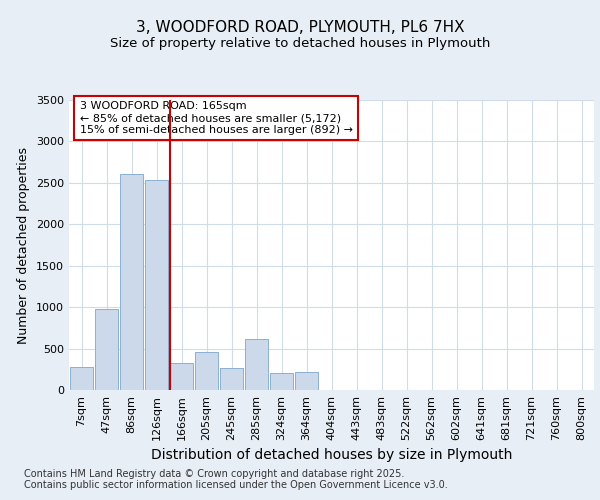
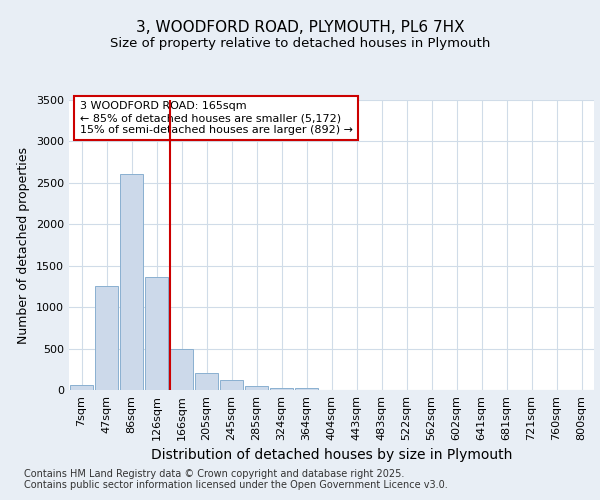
7sqm: 280 -> 60
47sqm: 980 -> 1250
126sqm: 2540 -> 1360
166sqm: 320 -> 500
205sqm: 460 -> 200
245sqm: 260 -> 120
285sqm: 620 -> 50
324sqm: 200 -> 30
364sqm: 220 -> 20
